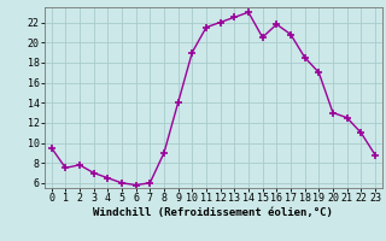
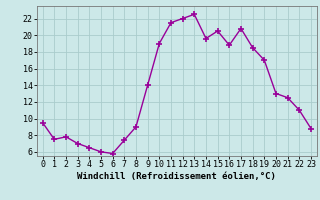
7: 6.0 -> 7.4
14: 23.0 -> 19.6
16: 21.8 -> 18.8
